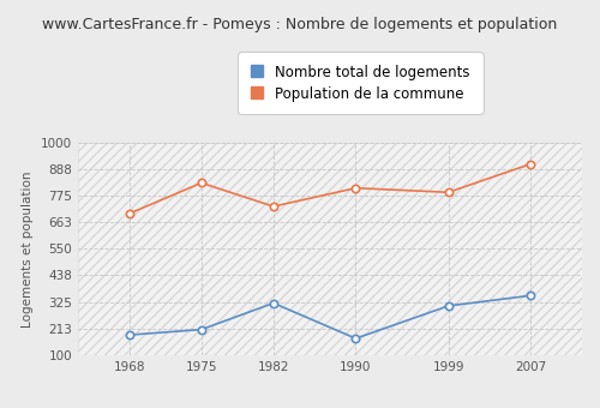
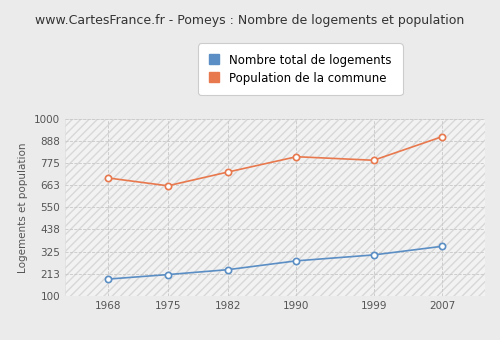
Population de la commune/1975: 830 -> 660
Nombre total de logements/1982: 320 -> 230
Nombre total de logements/1990: 170 -> 280
